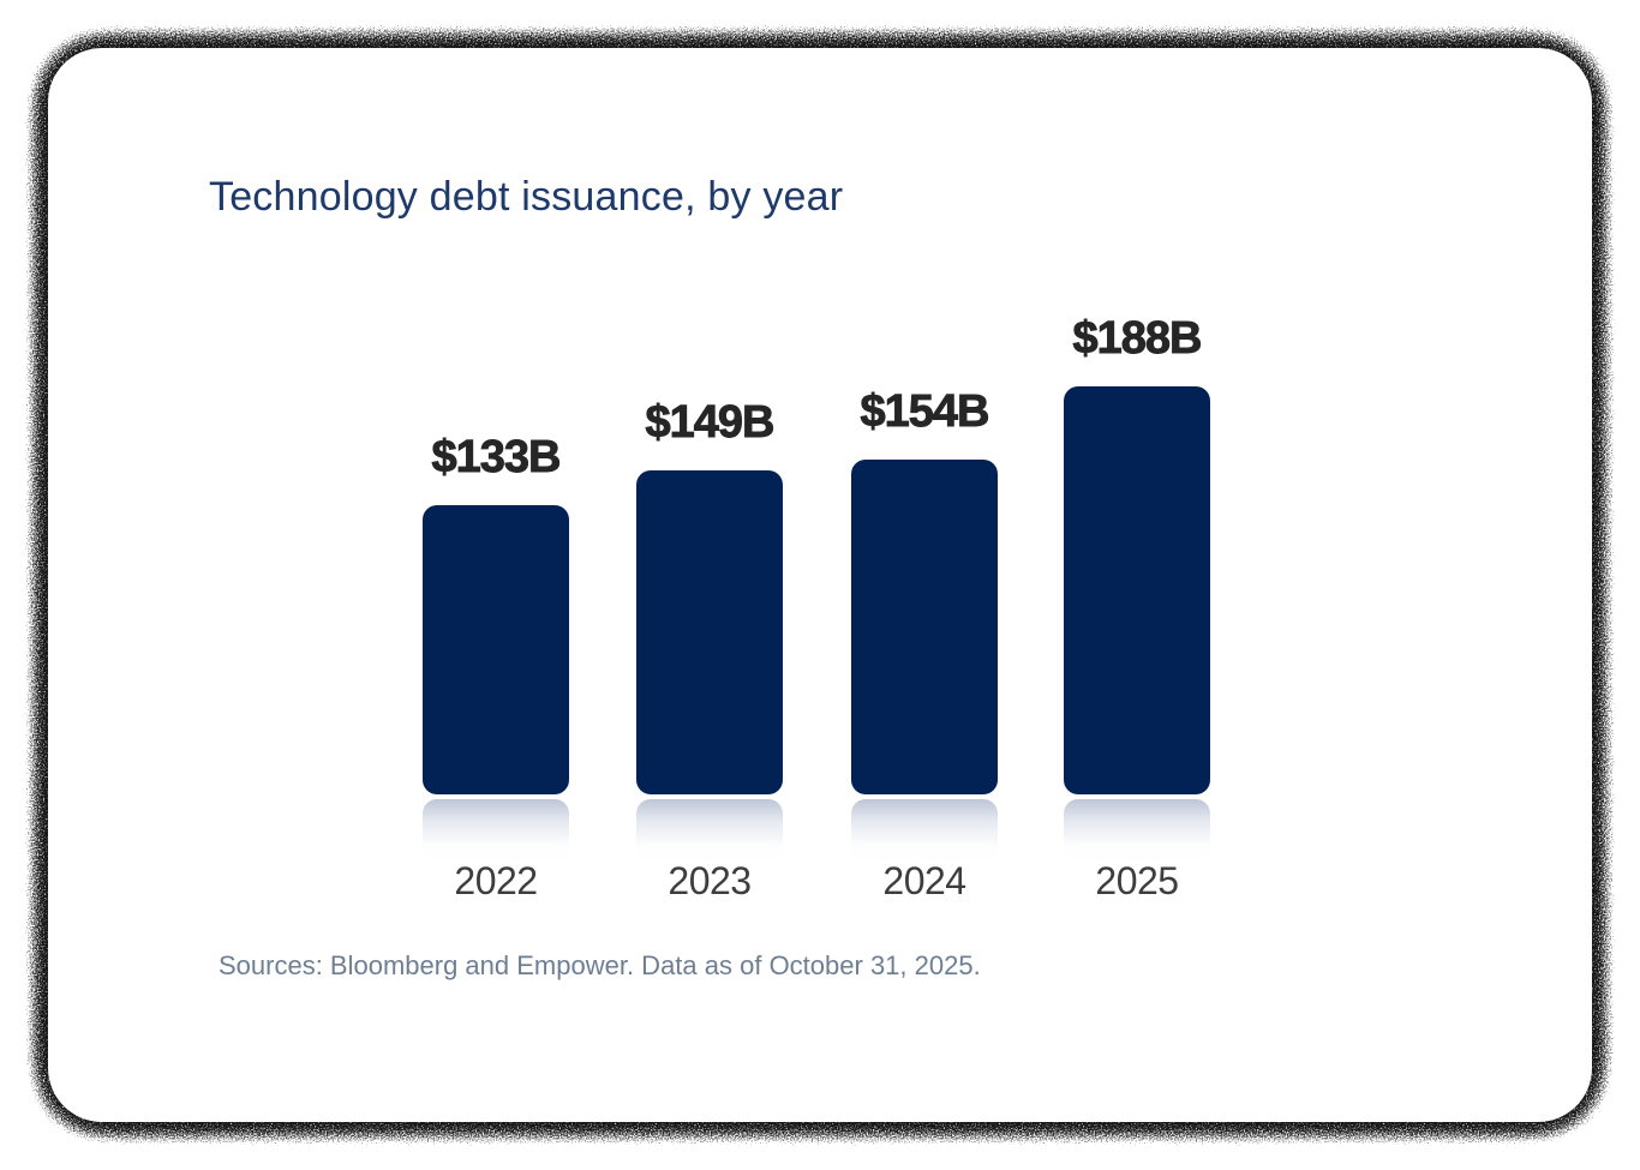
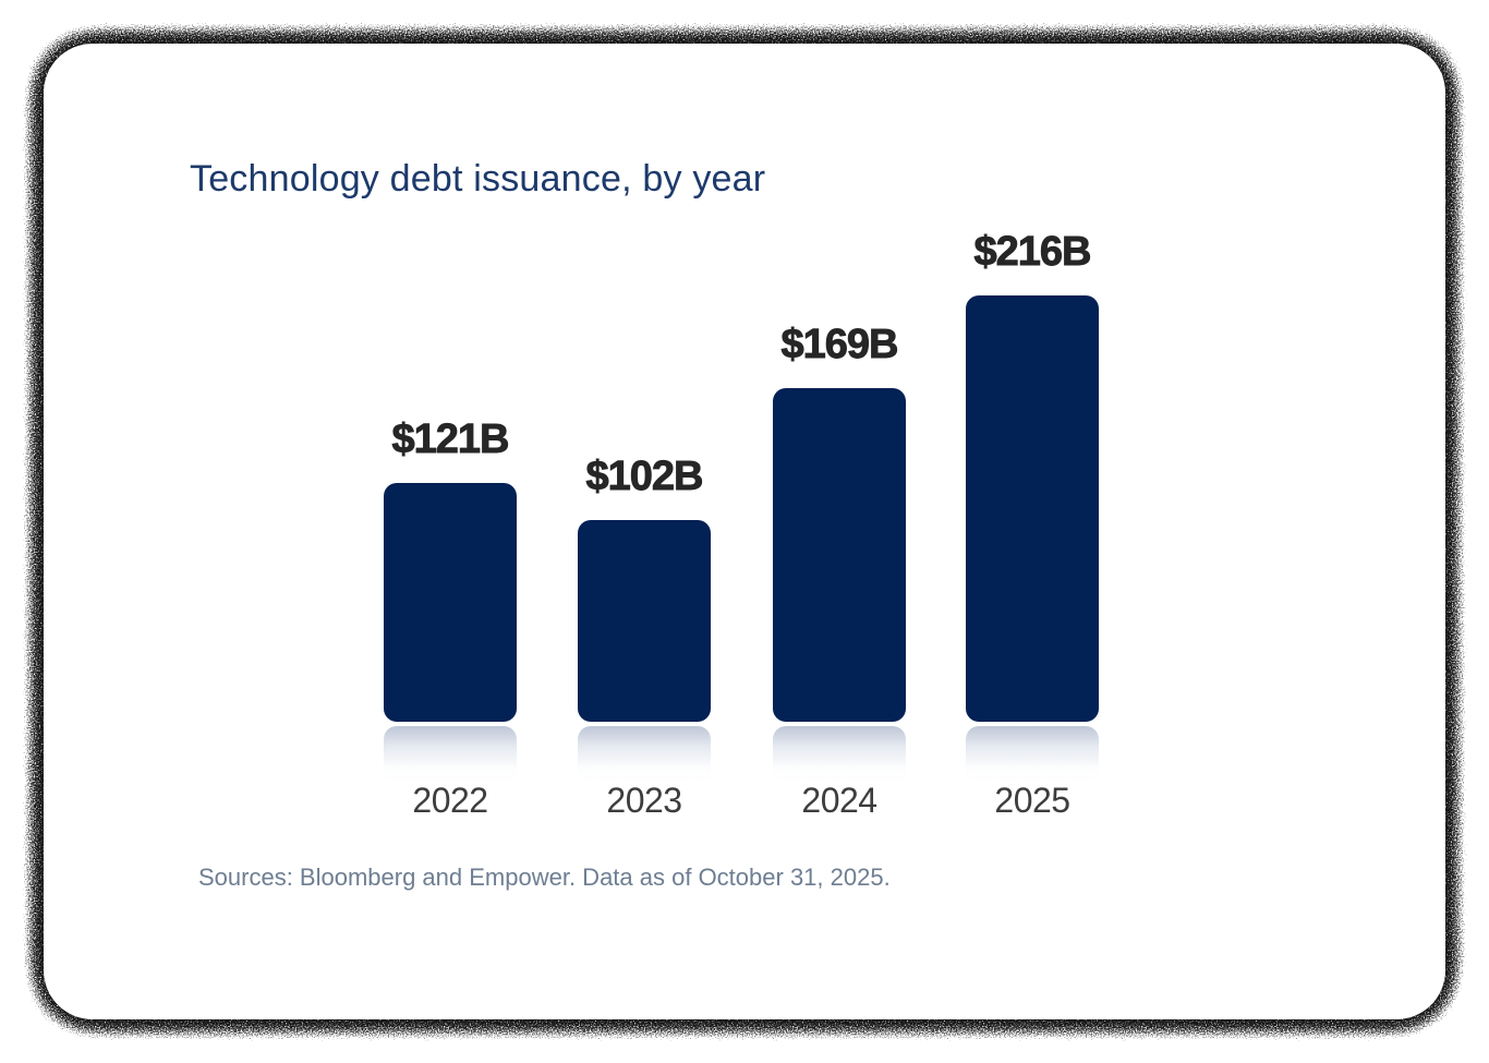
2022: $133B -> $121B
2023: $149B -> $102B
2024: $154B -> $169B
2025: $188B -> $216B
